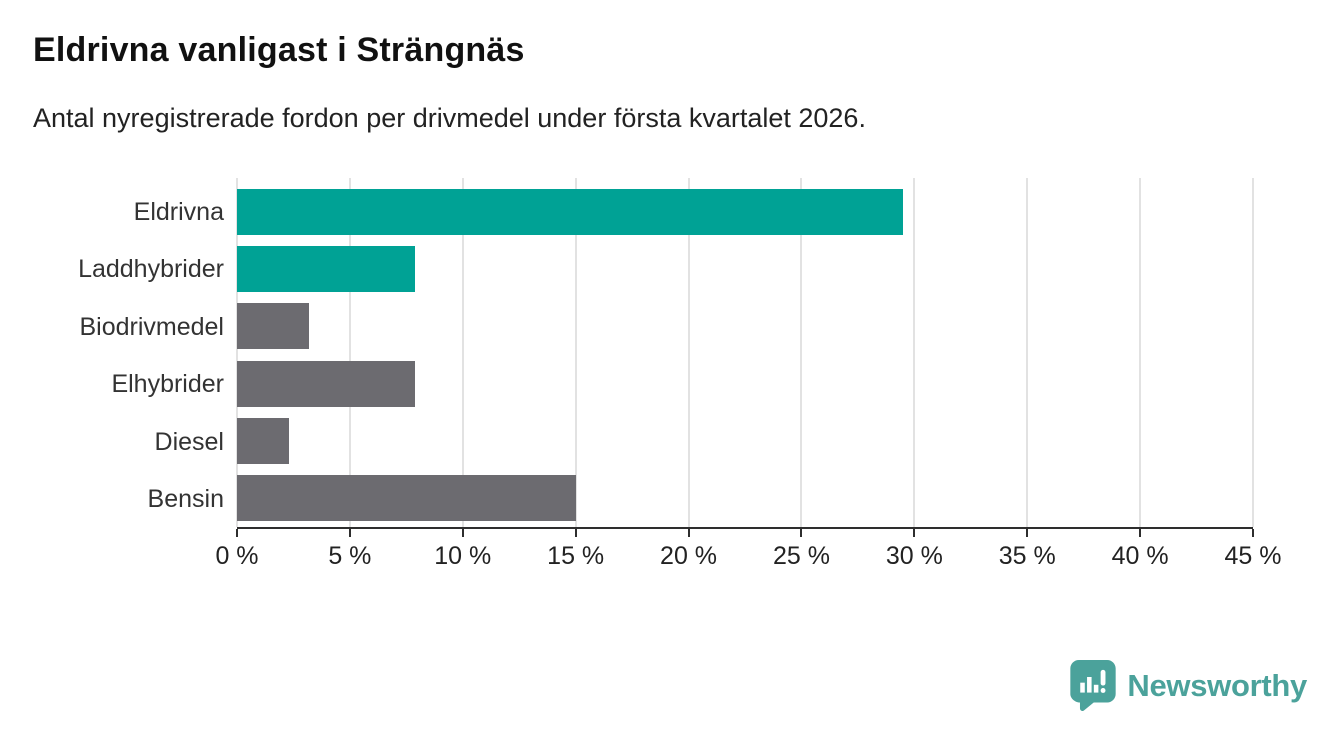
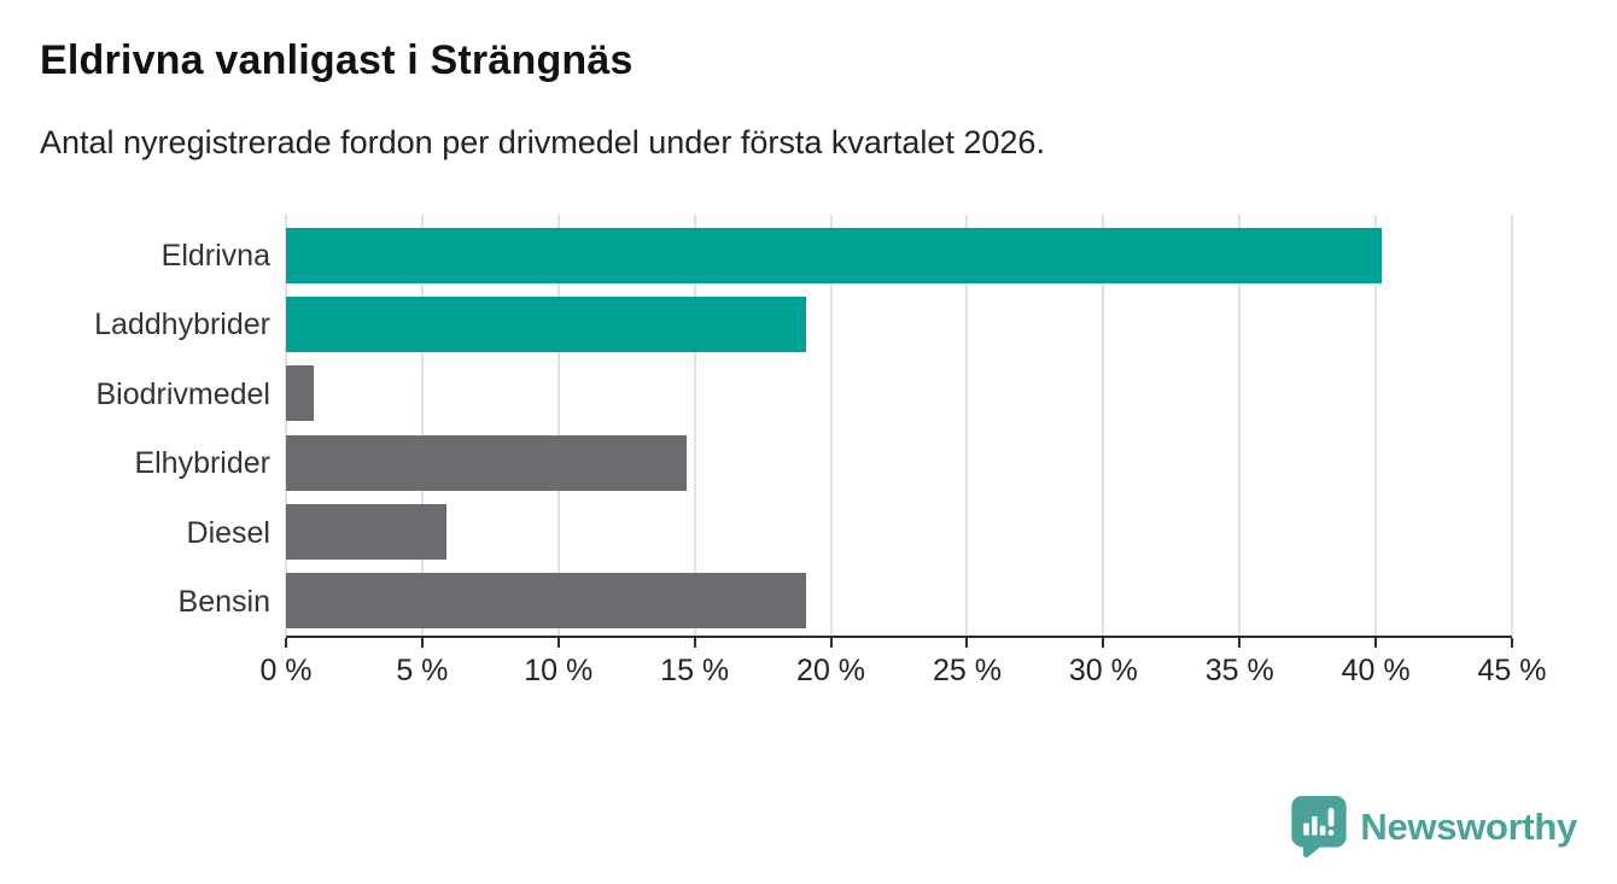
Eldrivna: 29.5% -> 40.2%
Laddhybrider: 7.9% -> 19.1%
Biodrivmedel: 3.2% -> 1.0%
Elhybrider: 7.9% -> 14.7%
Diesel: 2.3% -> 5.9%
Bensin: 15.0% -> 19.1%
